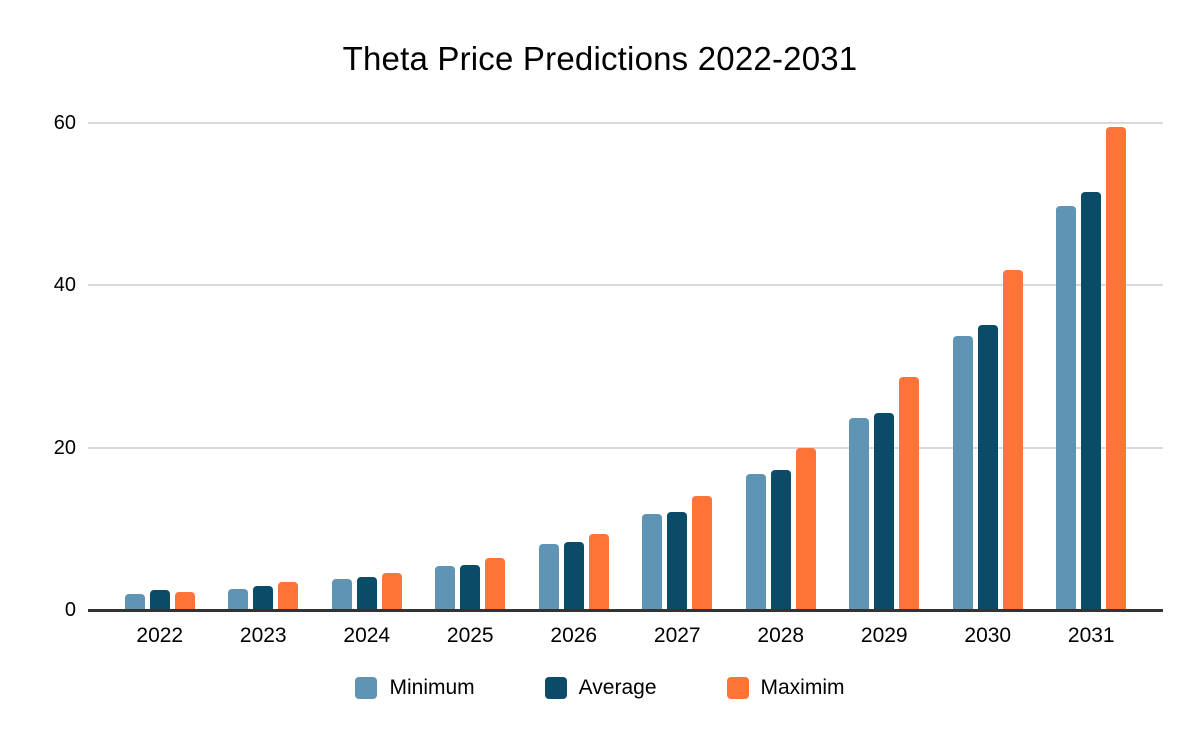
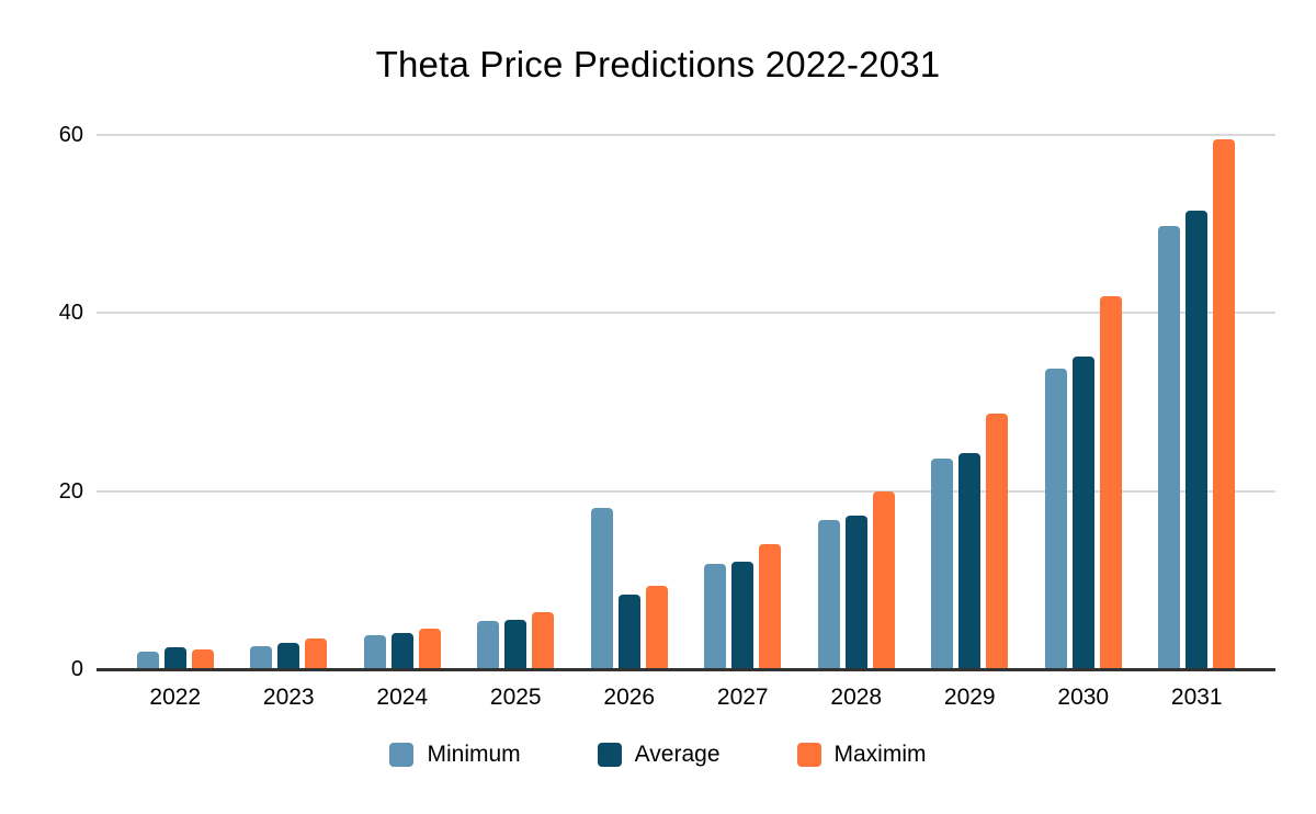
Minimum/2026: 8 -> 18
